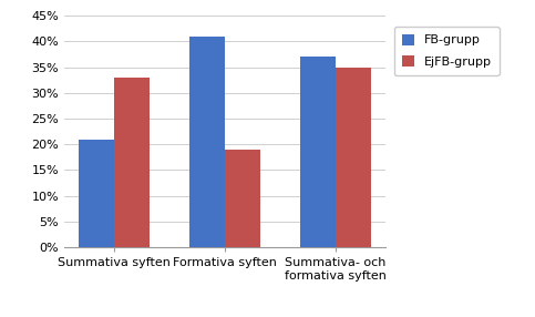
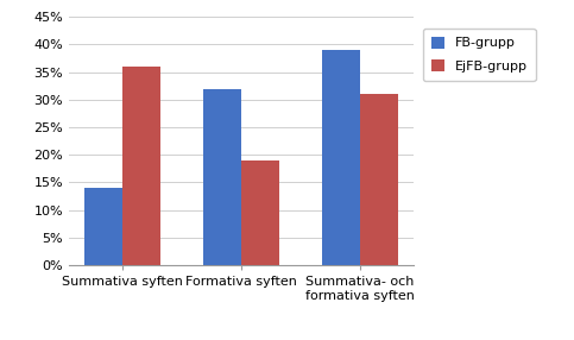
FB-grupp/Summativa syften: 21% -> 14%
EjFB-grupp/Summativa syften: 33% -> 36%
FB-grupp/Formativa syften: 41% -> 32%
FB-grupp/Summativa- och formativa syften: 37% -> 39%
EjFB-grupp/Summativa- och formativa syften: 35% -> 31%
